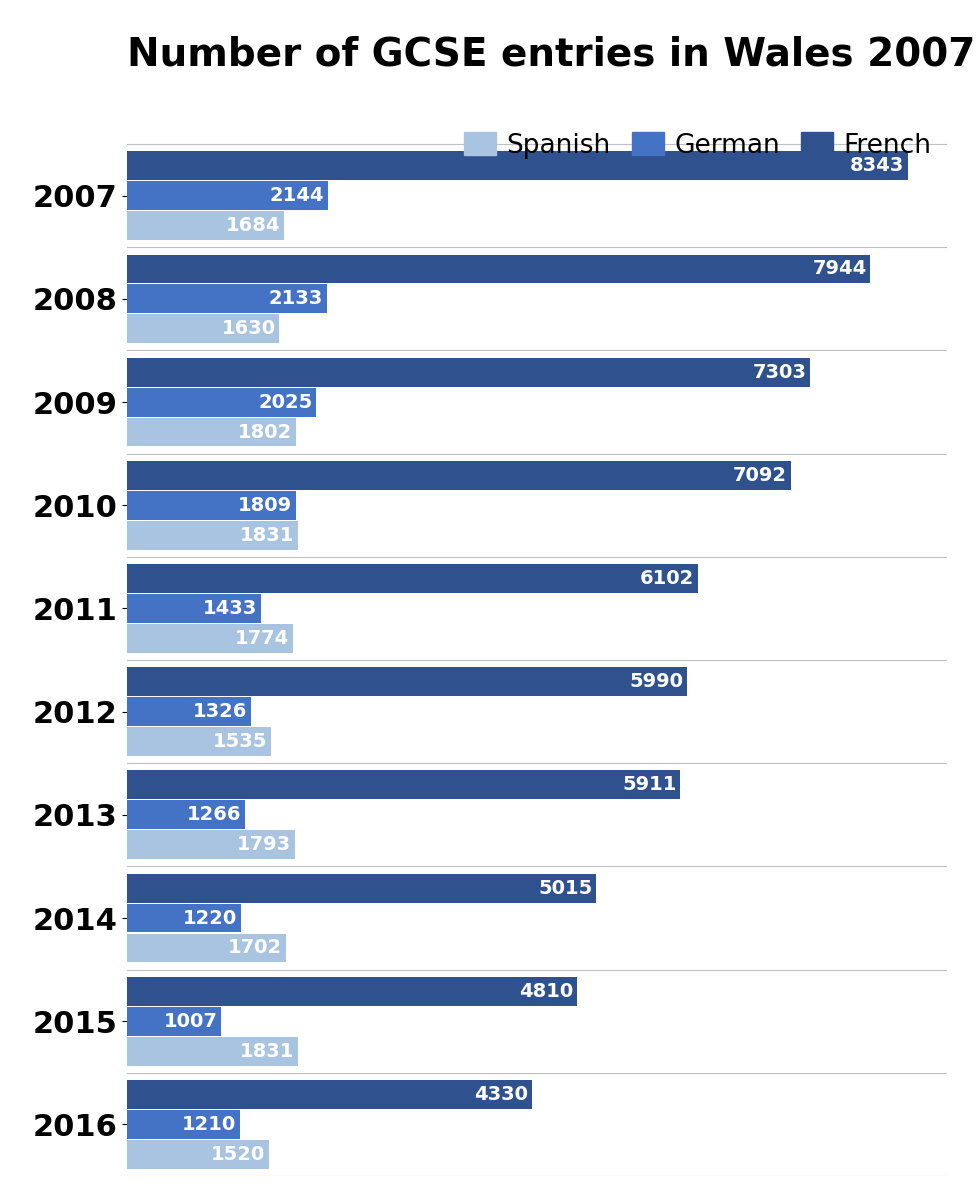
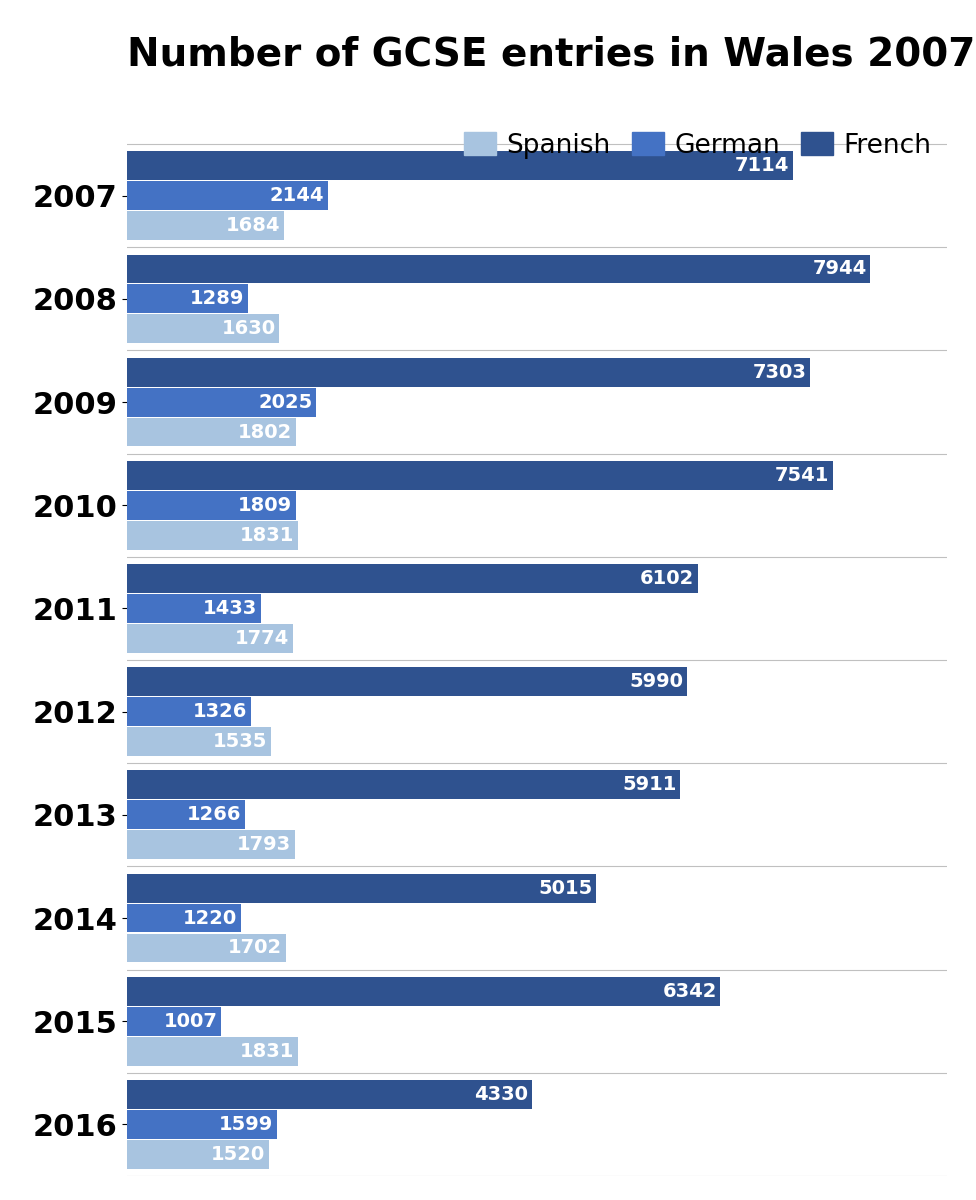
French/2007: 8343 -> 7114
German/2008: 2133 -> 1289
French/2010: 7092 -> 7541
French/2015: 4810 -> 6342
German/2016: 1210 -> 1599
